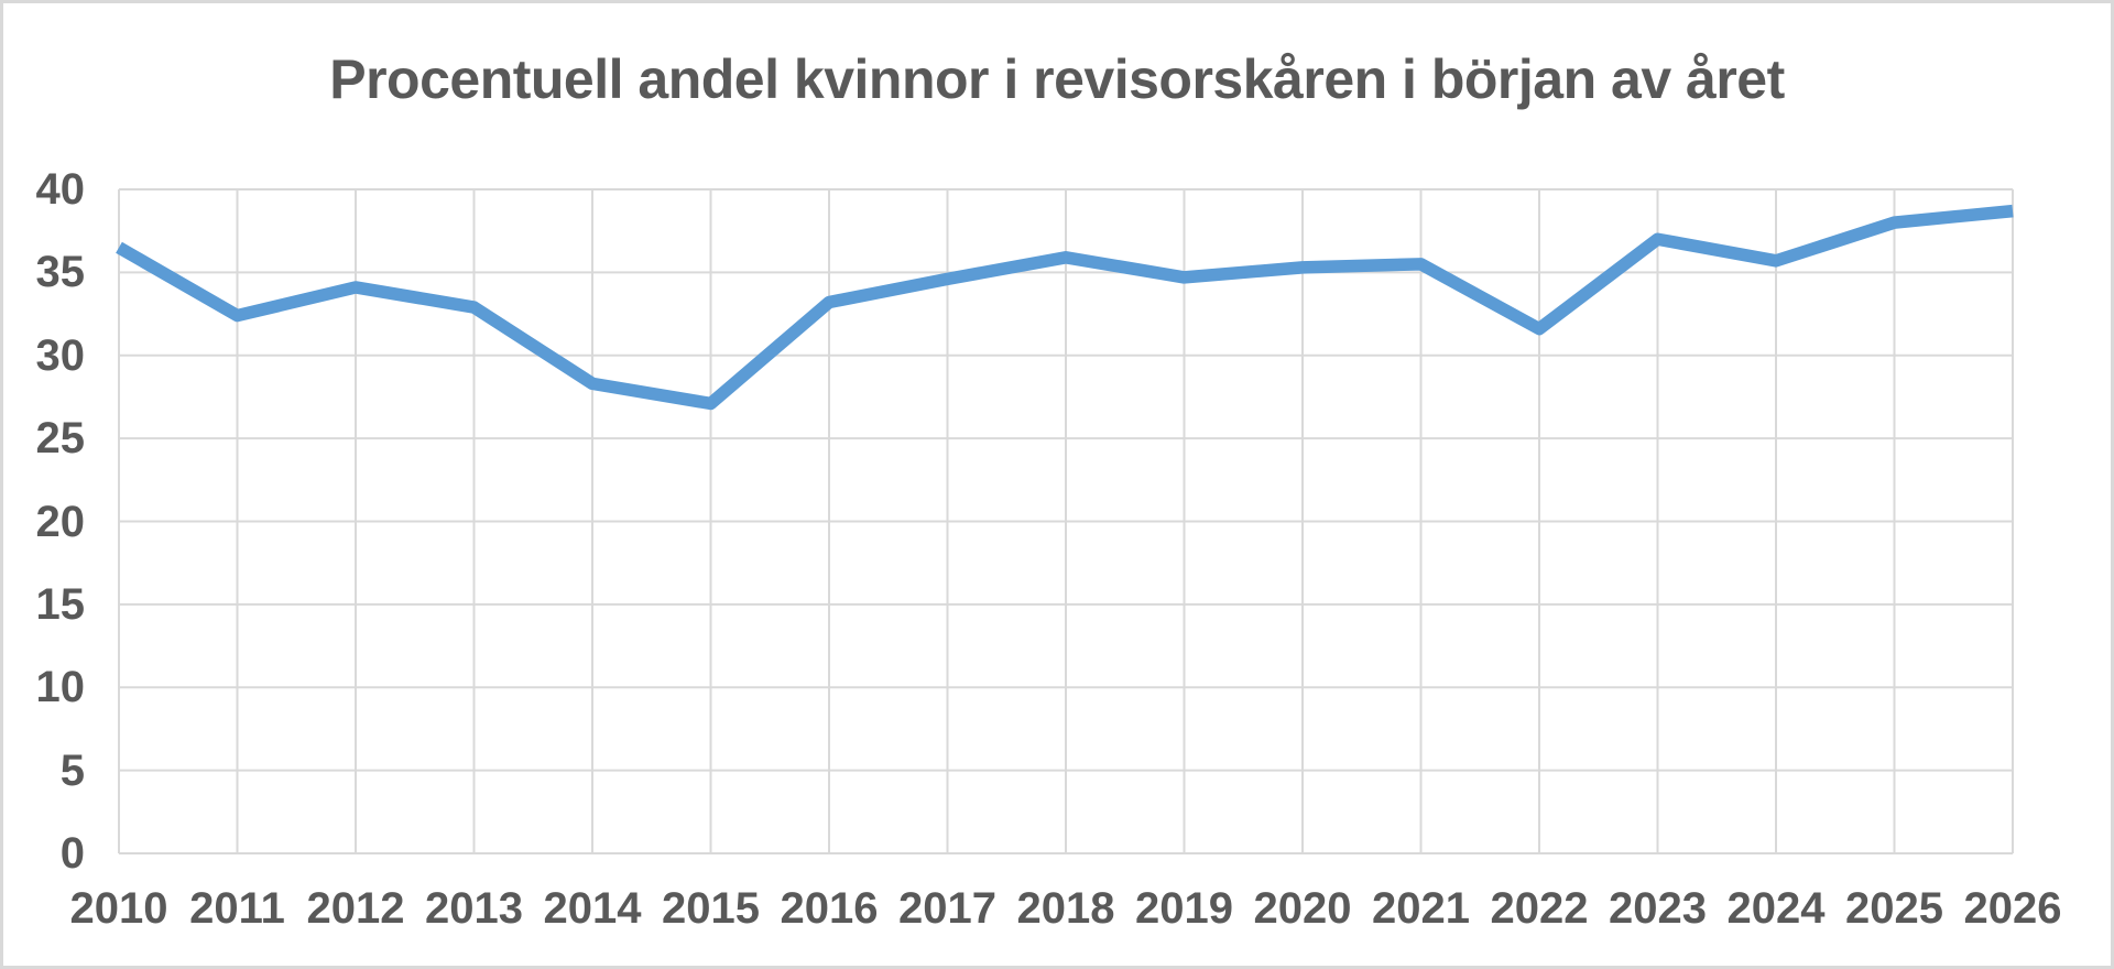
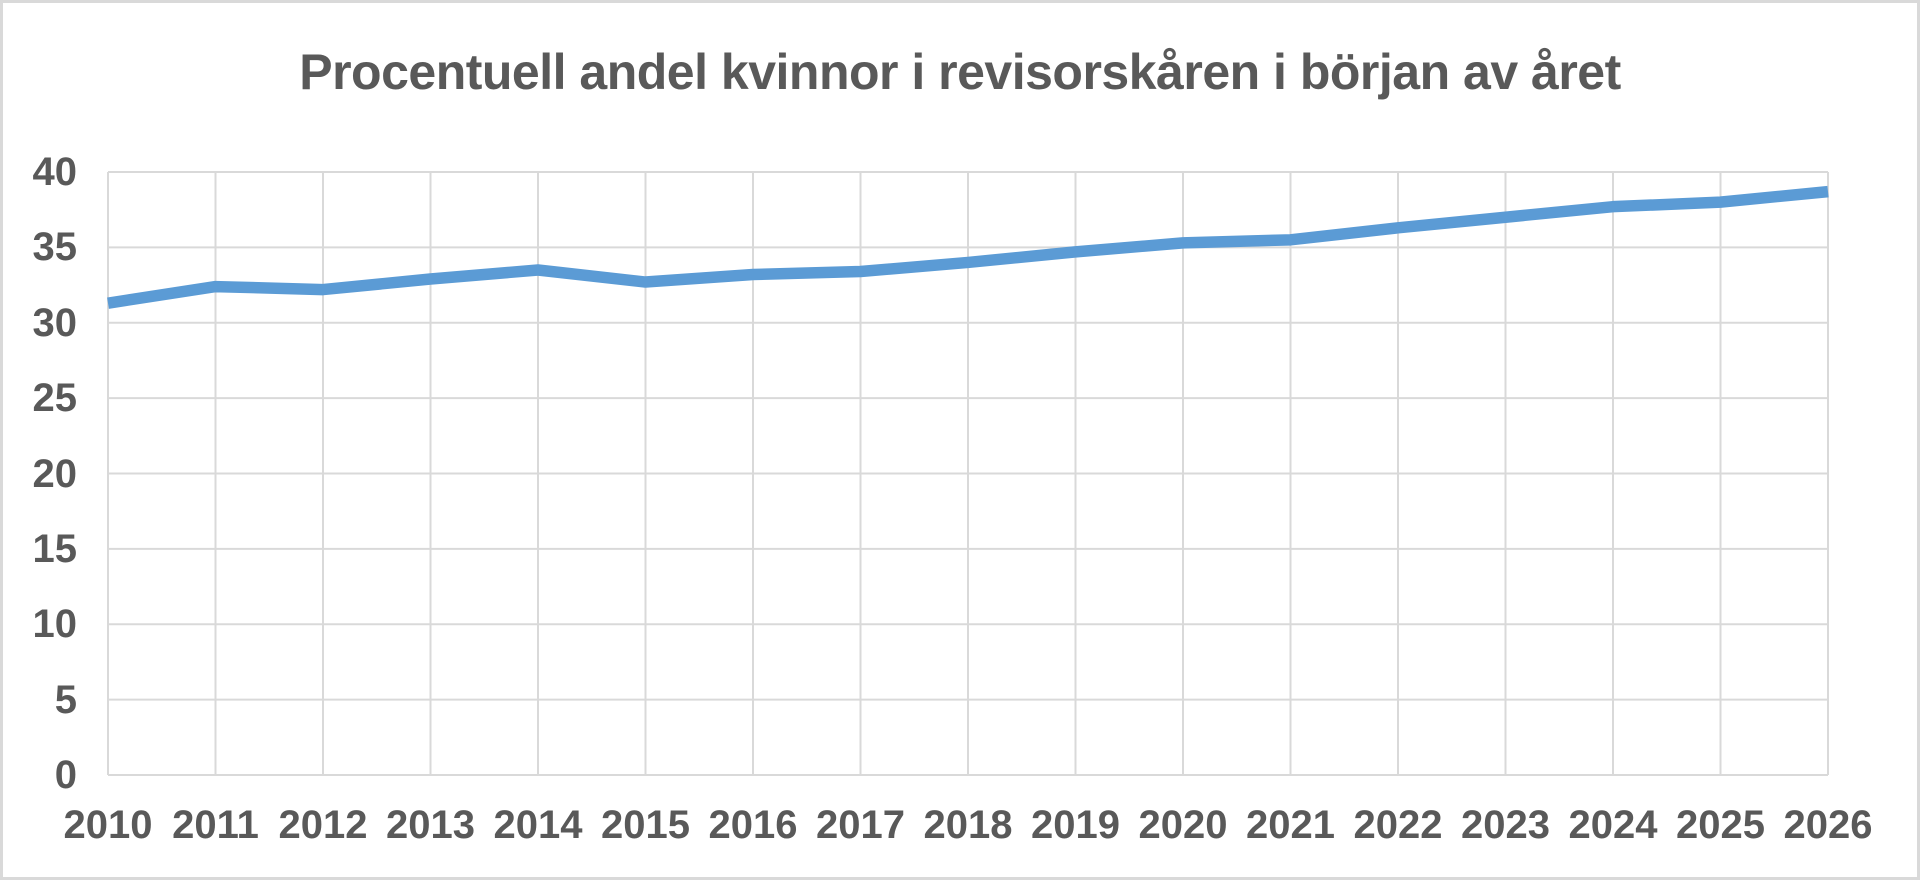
2010: 36.5 -> 31.3
2012: 34.1 -> 32.2
2014: 28.3 -> 33.5
2015: 27.1 -> 32.7
2017: 34.6 -> 33.4
2018: 35.9 -> 34.0
2022: 31.6 -> 36.3
2024: 35.7 -> 37.7
